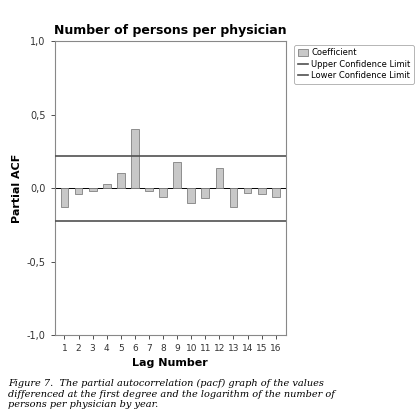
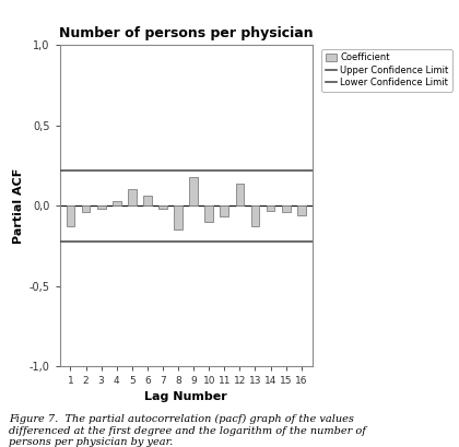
6: 0,40 -> 0,06
8: -0,06 -> -0,15
